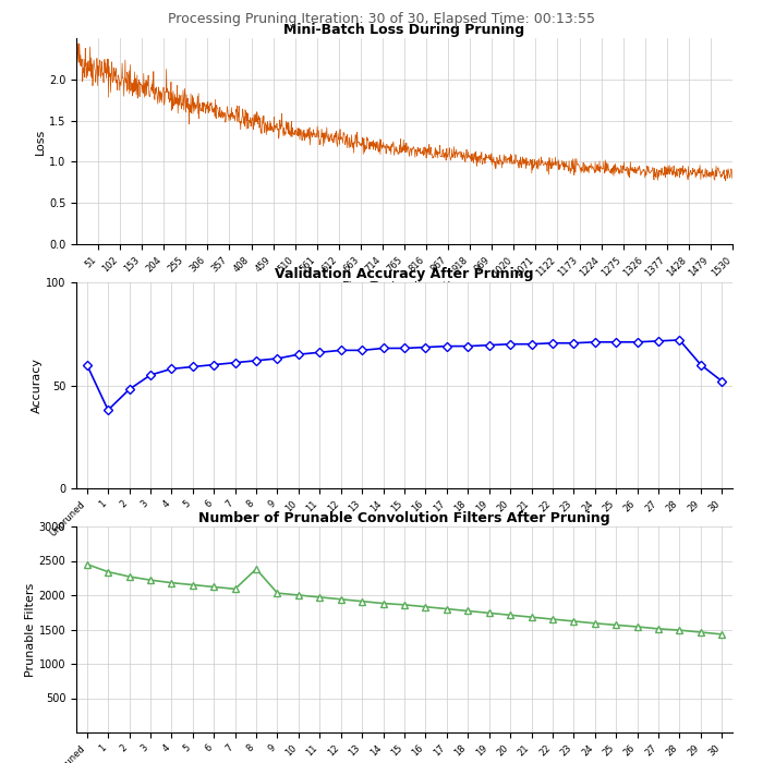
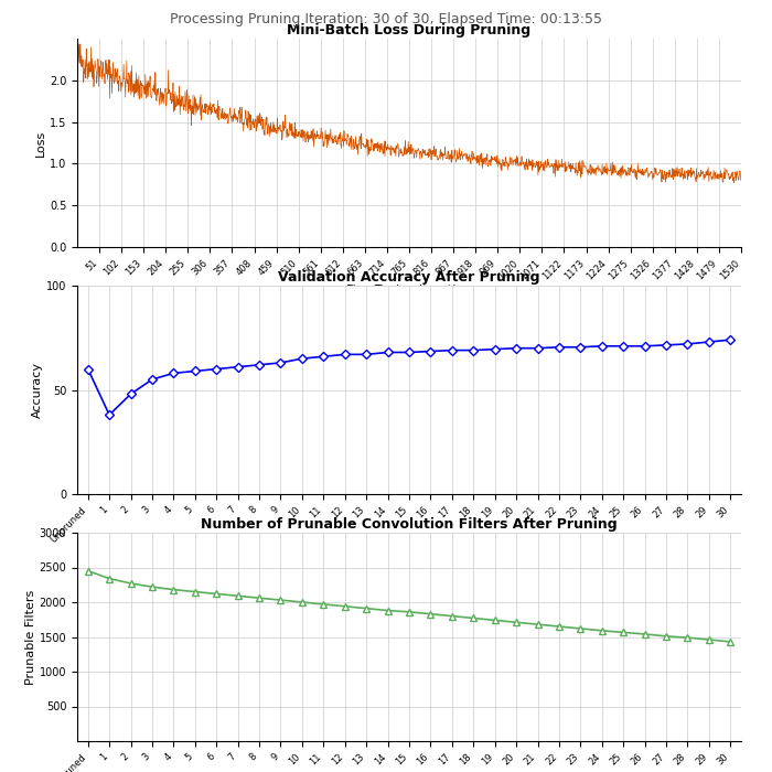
Validation Accuracy After Pruning/29: 60 -> 73
Validation Accuracy After Pruning/30: 52 -> 74
Number of Prunable Convolution Filters After Pruning/8: 2380 -> 2060
